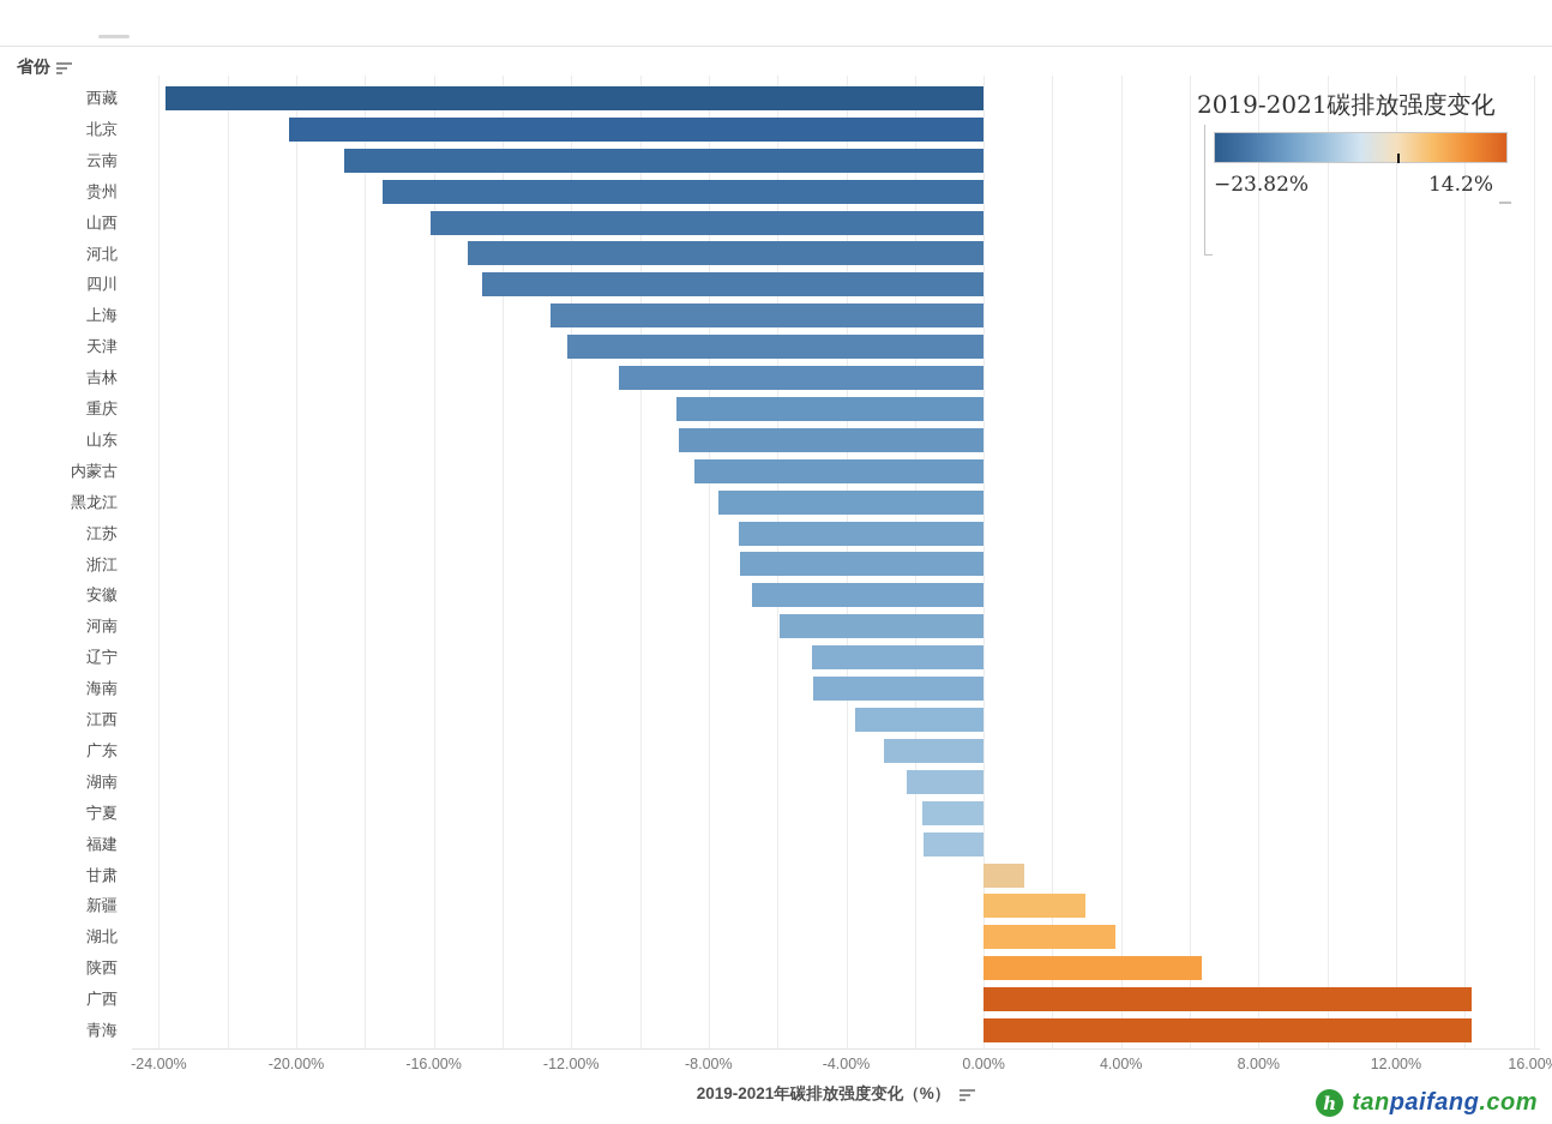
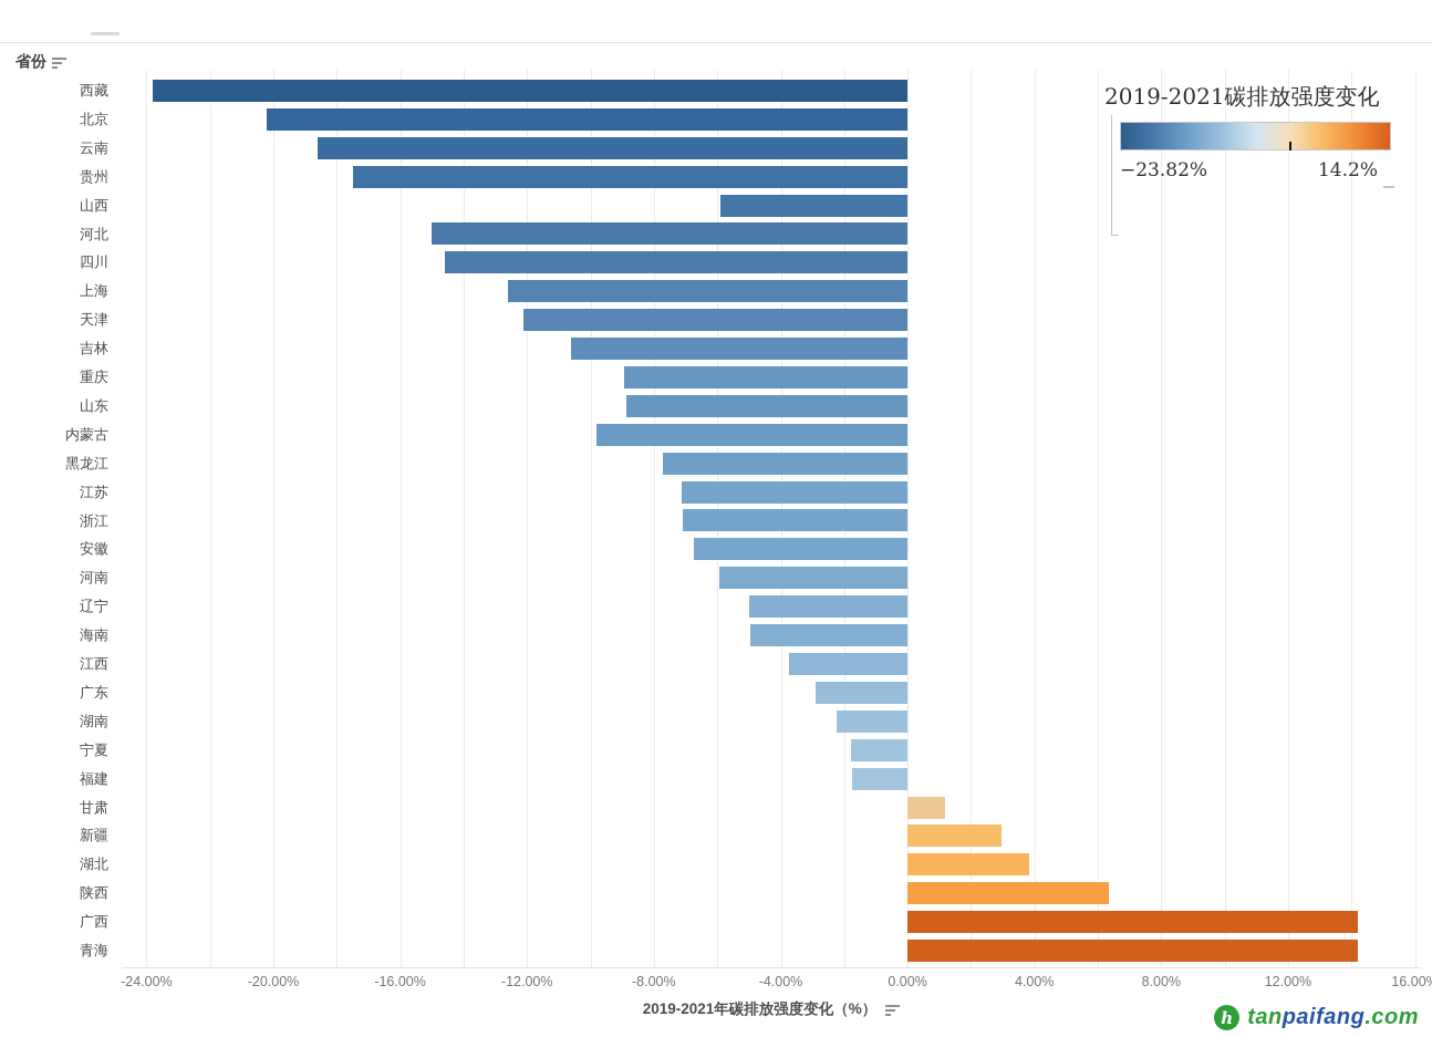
山西: -16.1% -> -5.9%
内蒙古: -8.4% -> -9.8%
